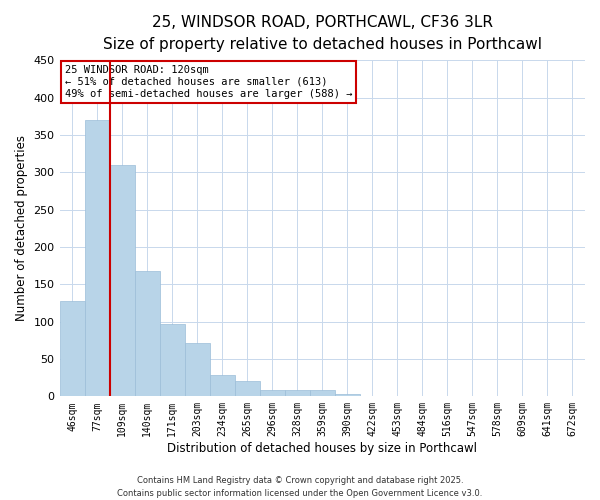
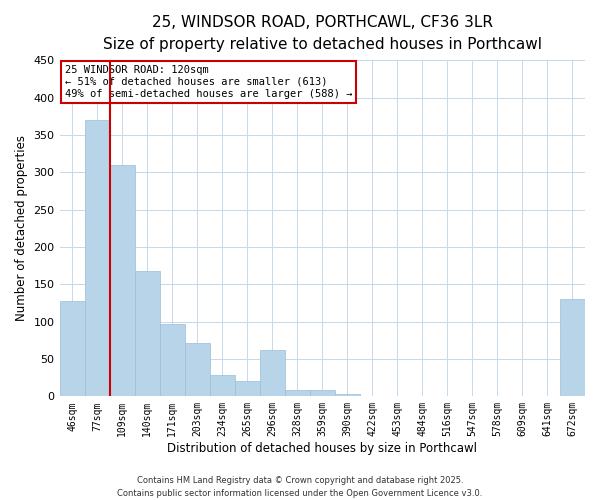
296sqm: 9 -> 62
672sqm: 1 -> 130
